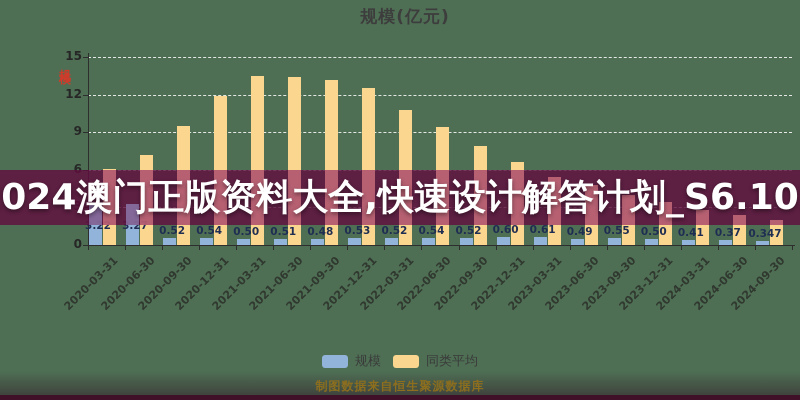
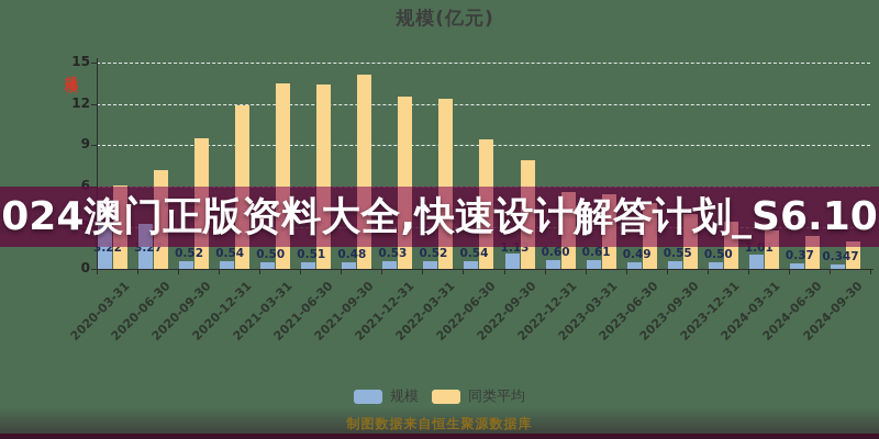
同类平均/2021-09-30: 13.2 -> 14.1
同类平均/2022-03-31: 10.8 -> 12.4
规模/2022-09-30: 0.52 -> 1.13
同类平均/2022-12-31: 6.6 -> 5.6
规模/2024-03-31: 0.41 -> 1.01
